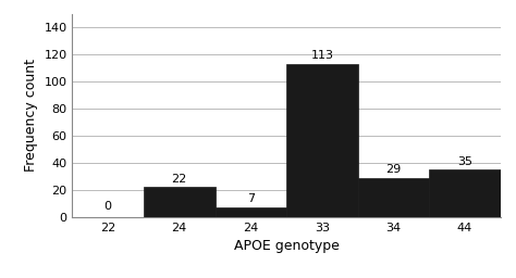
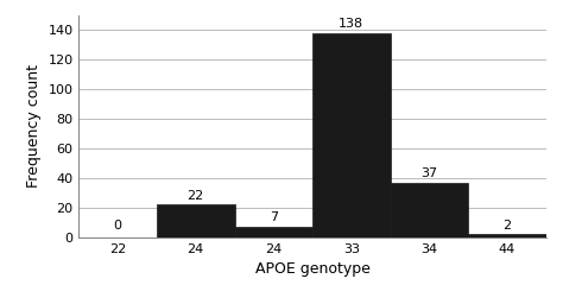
33: 113 -> 138
34: 29 -> 37
44: 35 -> 2
